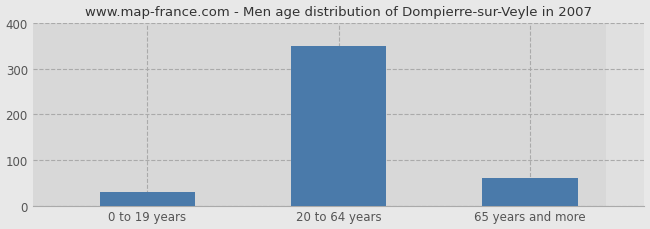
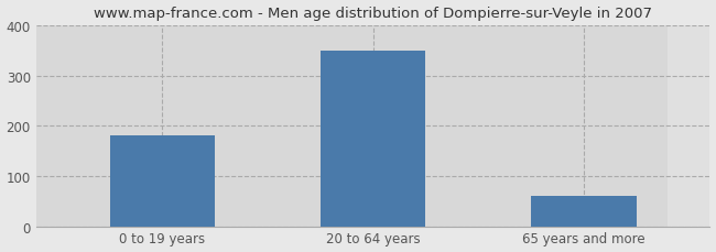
0 to 19 years: 30 -> 180
